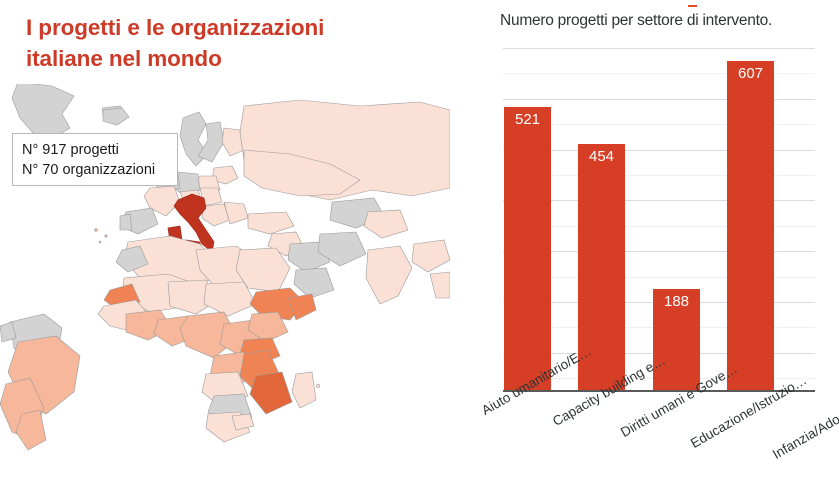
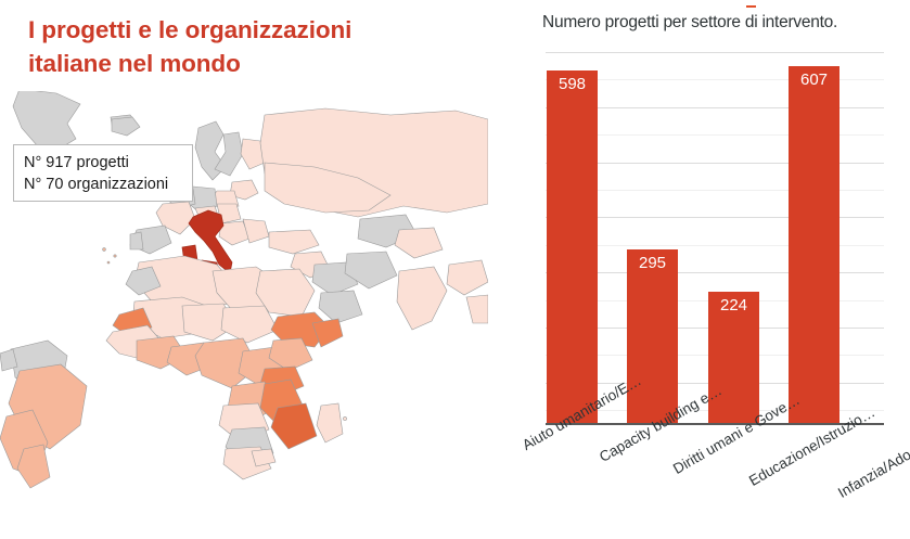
Aiuto umanitario/E…: 521 -> 598
Capacity building e…: 454 -> 295
Diritti umani e Gove…: 188 -> 224
